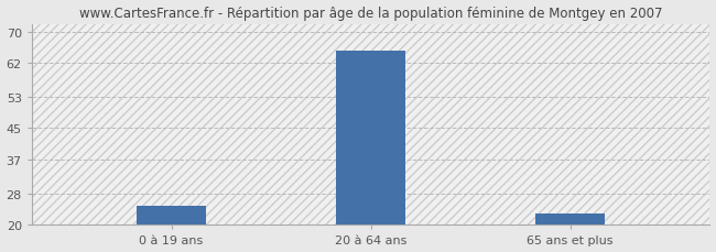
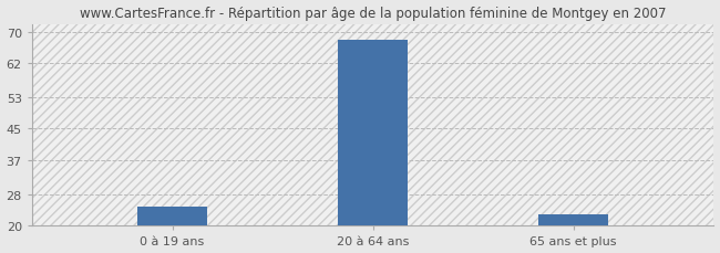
20 à 64 ans: 65 -> 68
